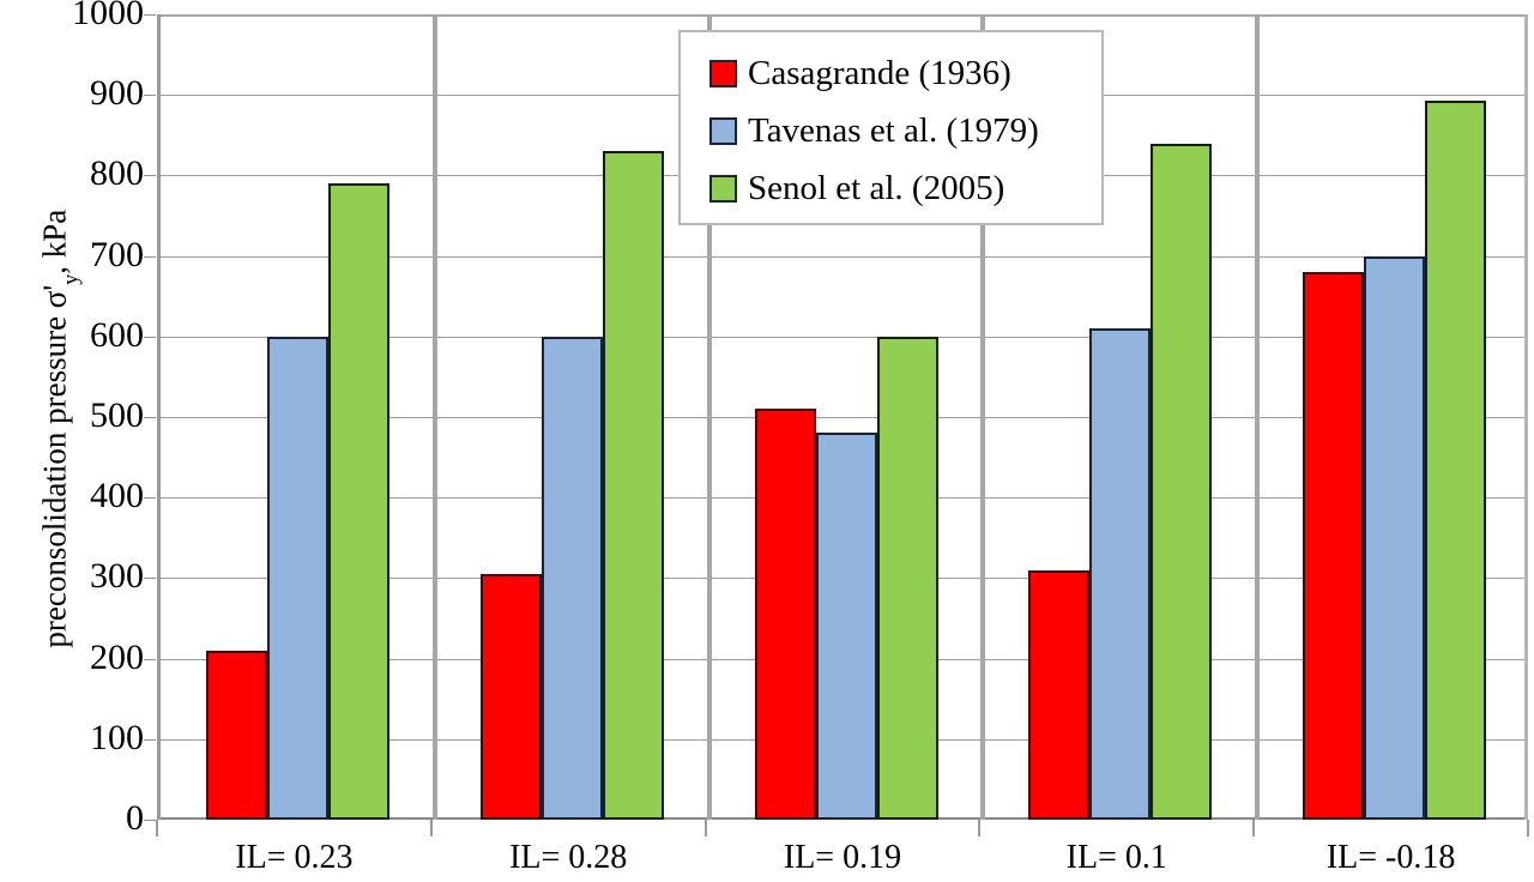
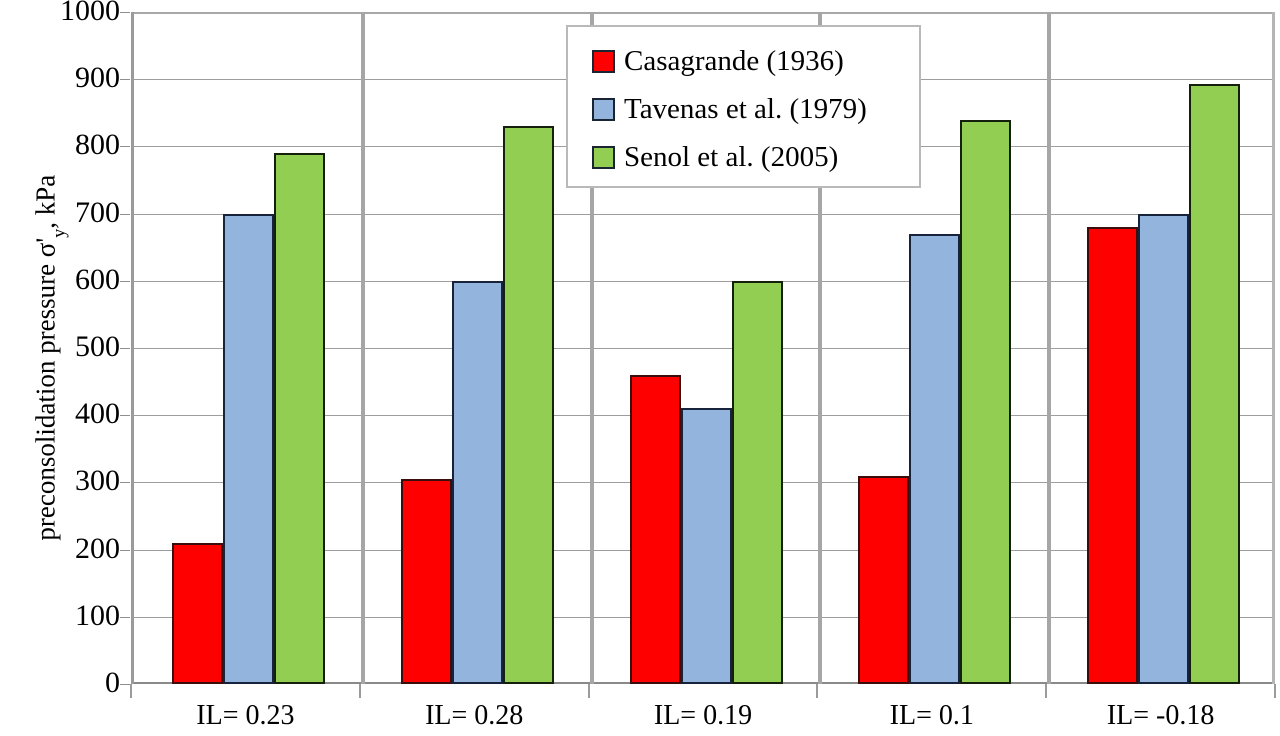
Tavenas et al. (1979)/IL= 0.23: 600 -> 700
Casagrande (1936)/IL= 0.19: 510 -> 460
Tavenas et al. (1979)/IL= 0.19: 480 -> 410
Tavenas et al. (1979)/IL= 0.1: 610 -> 670
